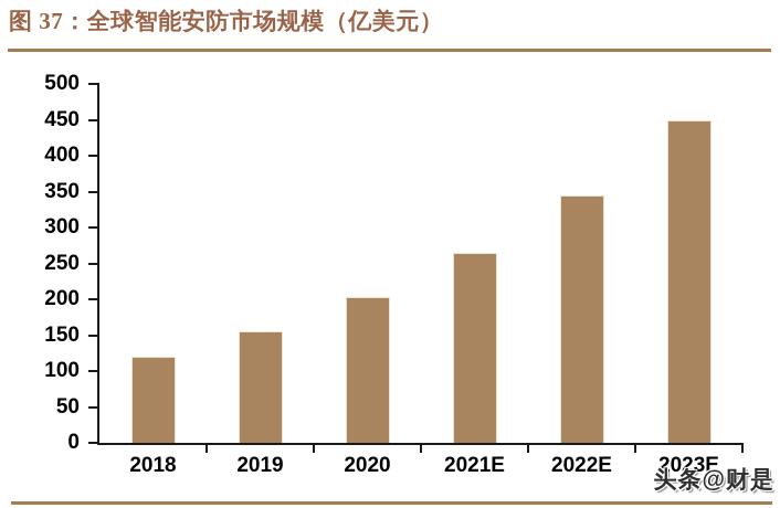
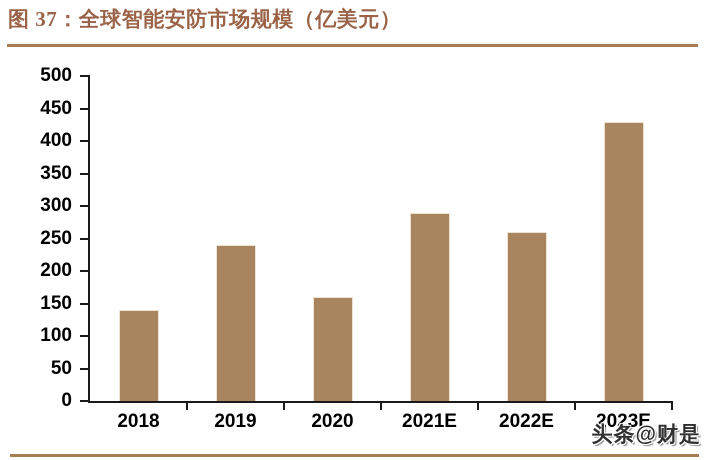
2018: 120 -> 140
2019: 160 -> 240
2020: 200 -> 160
2021E: 260 -> 290
2022E: 340 -> 260
2023E: 450 -> 430
